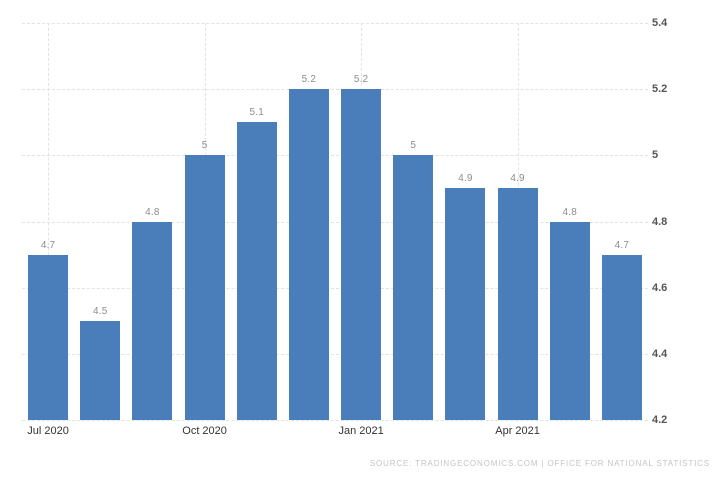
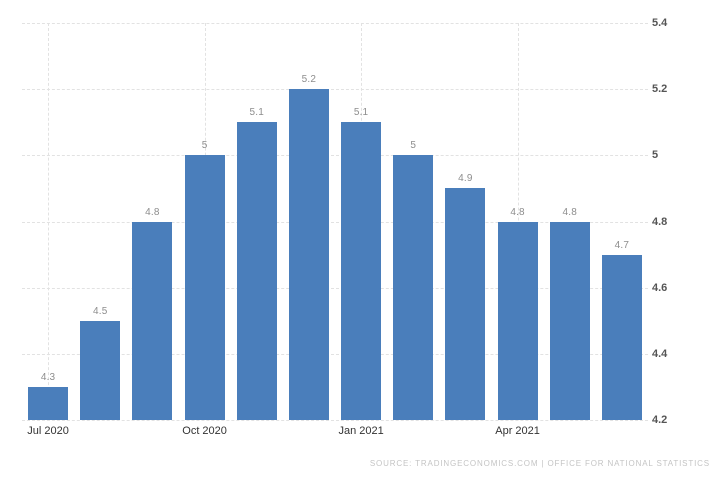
Jul 2020: 4.7 -> 4.3
Jan 2021: 5.2 -> 5.1
Apr 2021: 4.9 -> 4.8
